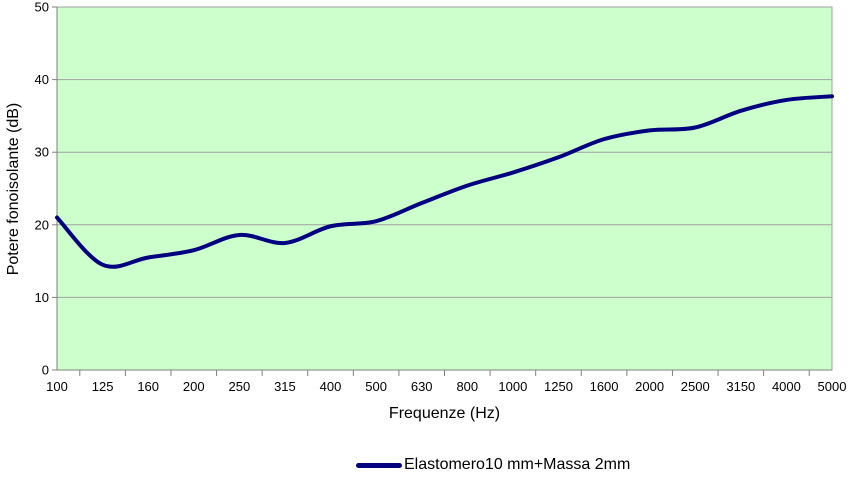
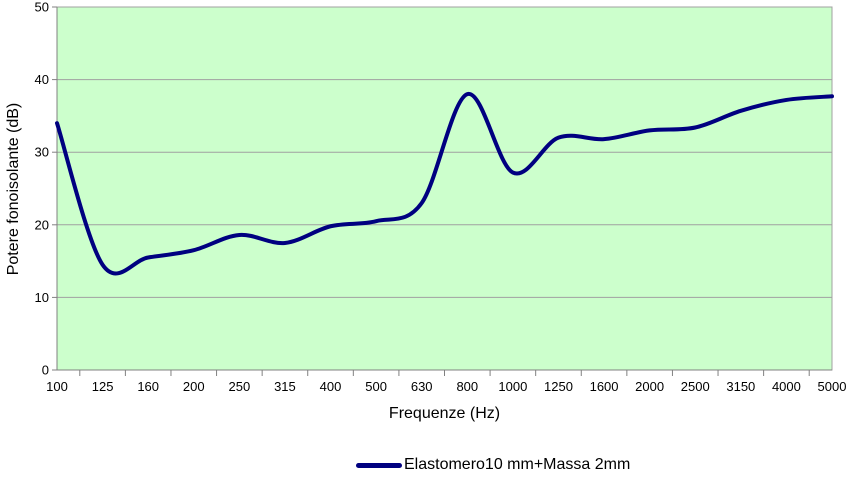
100: 21 -> 34
800: 25 -> 38
1250: 29 -> 32
